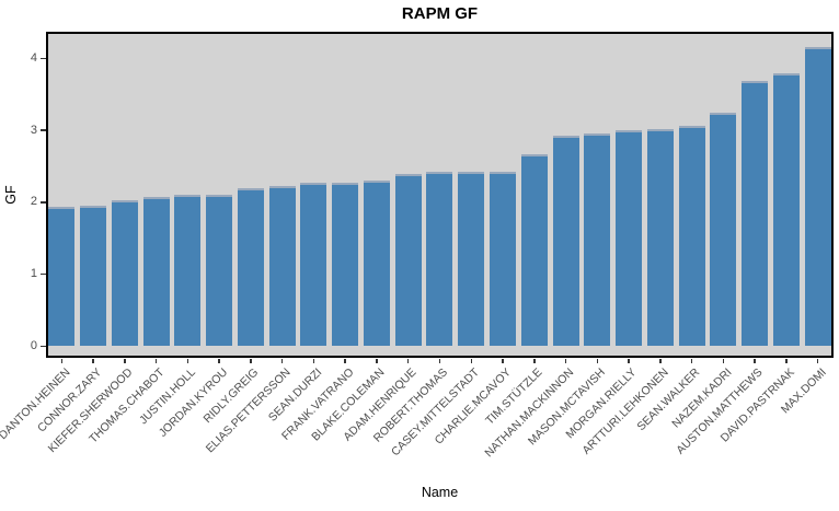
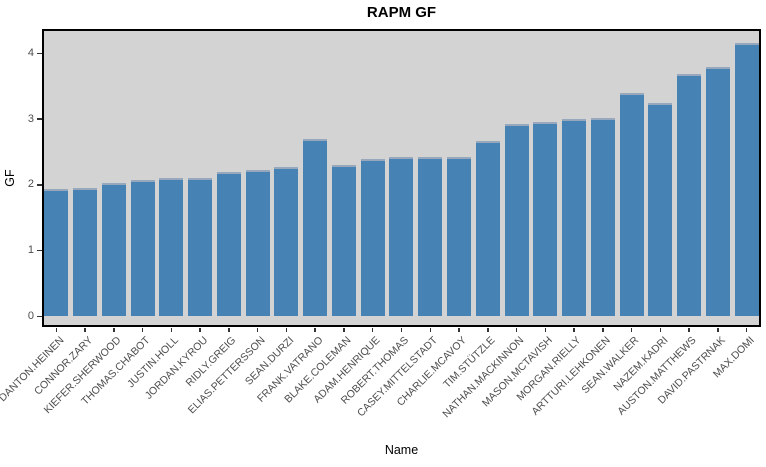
FRANK.VATRANO: 2.3 -> 2.7
SEAN.WALKER: 3.1 -> 3.4
